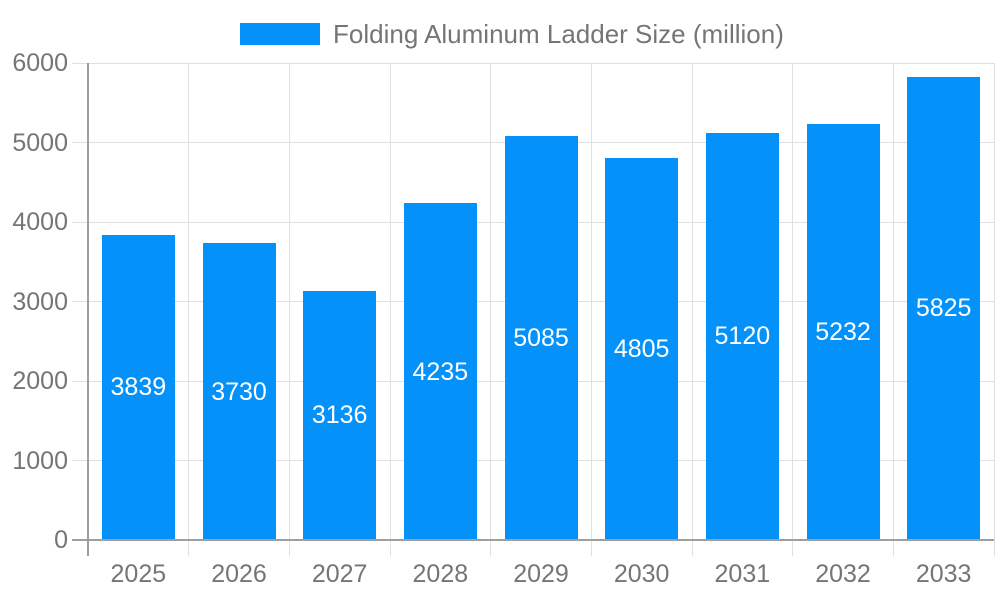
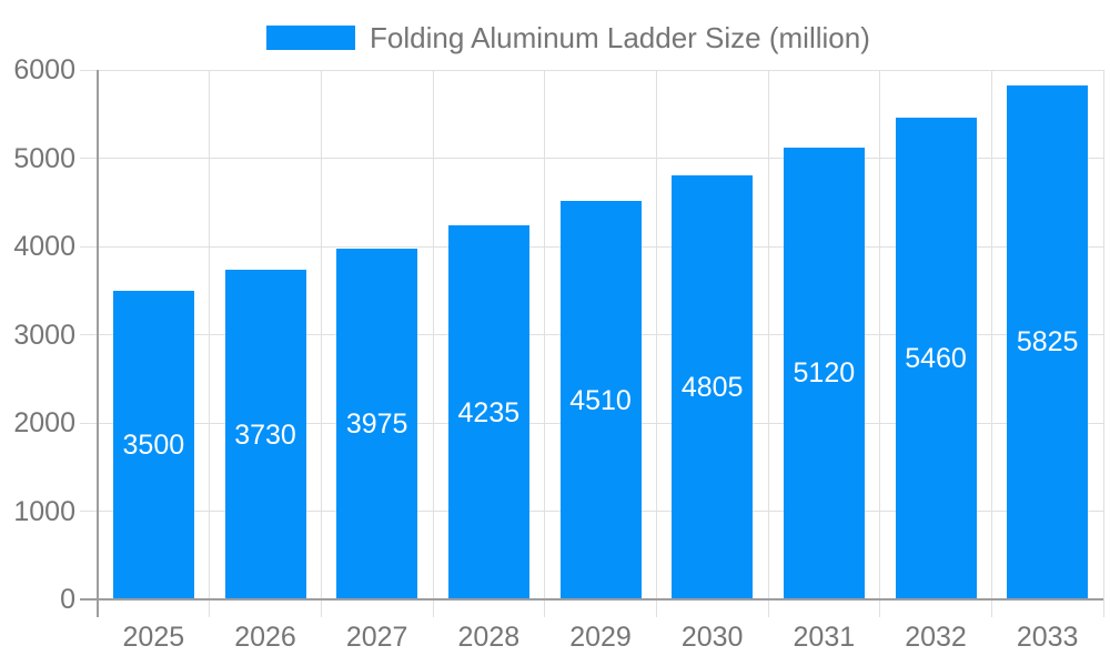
2025: 3839 -> 3500
2027: 3136 -> 3975
2029: 5085 -> 4510
2032: 5232 -> 5460
